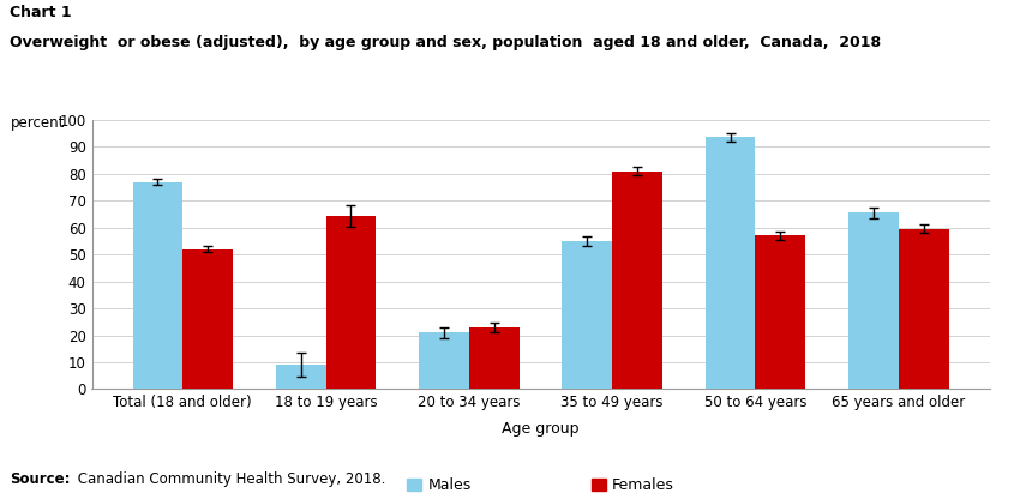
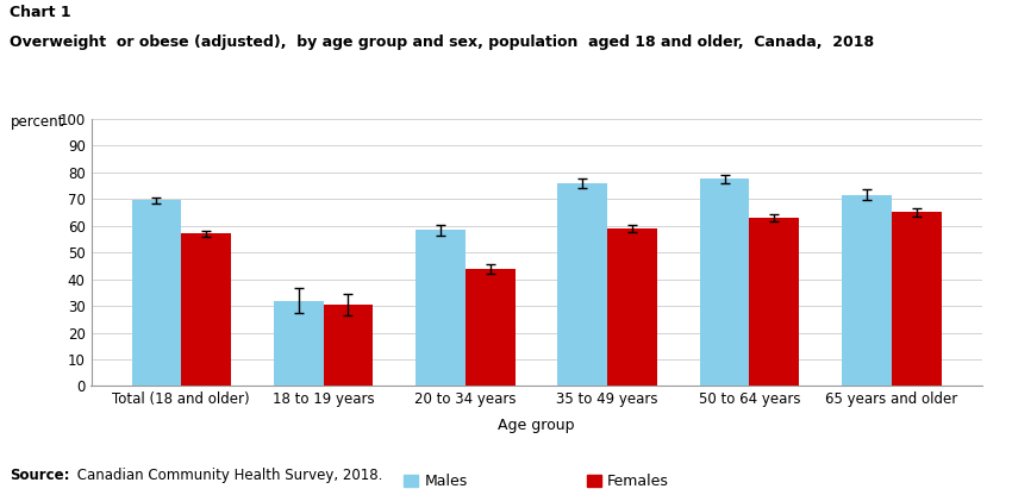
Males/Total (18 and older): 77.0 -> 69.5
Females/Total (18 and older): 52.0 -> 57.0
Males/18 to 19 years: 9.0 -> 32.0
Females/18 to 19 years: 64.5 -> 30.5
Males/20 to 34 years: 21.0 -> 58.5
Females/20 to 34 years: 23.0 -> 44.0
Males/35 to 49 years: 55.0 -> 76.0
Females/35 to 49 years: 81.0 -> 59.0
Males/50 to 64 years: 93.5 -> 77.5
Females/50 to 64 years: 57.0 -> 63.0
Males/65 years and older: 65.5 -> 71.5
Females/65 years and older: 59.5 -> 65.0
